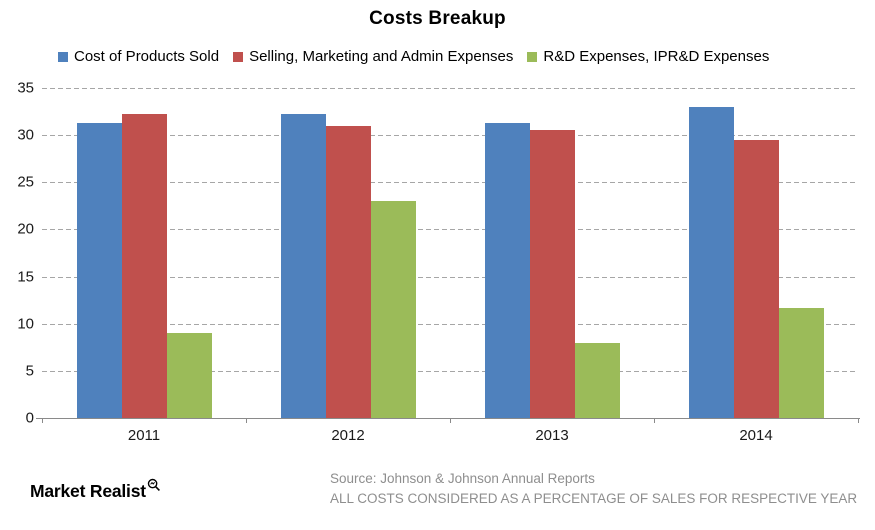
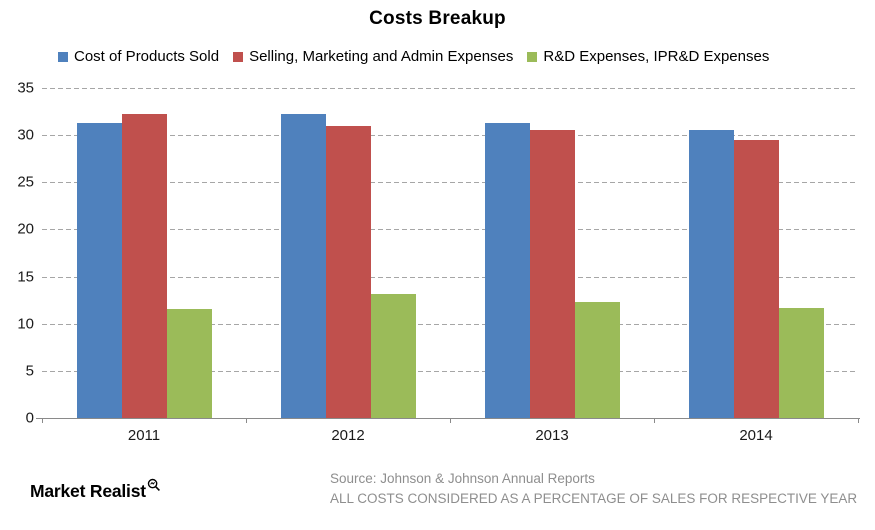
R&D Expenses, IPR&D Expenses/2011: 9 -> 12
R&D Expenses, IPR&D Expenses/2012: 23 -> 13
R&D Expenses, IPR&D Expenses/2013: 8 -> 12
Cost of Products Sold/2014: 33 -> 31
